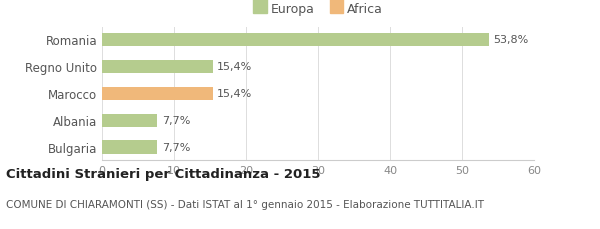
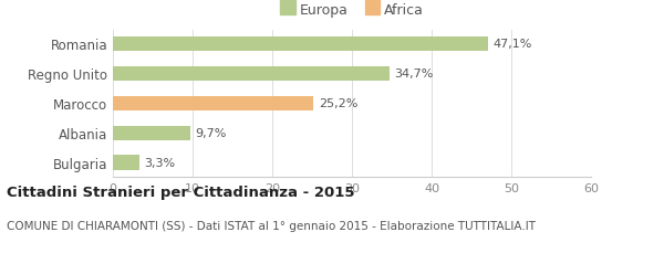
Romania: 53,8% -> 47,1%
Regno Unito: 15,4% -> 34,7%
Marocco: 15,4% -> 25,2%
Albania: 7,7% -> 9,7%
Bulgaria: 7,7% -> 3,3%
